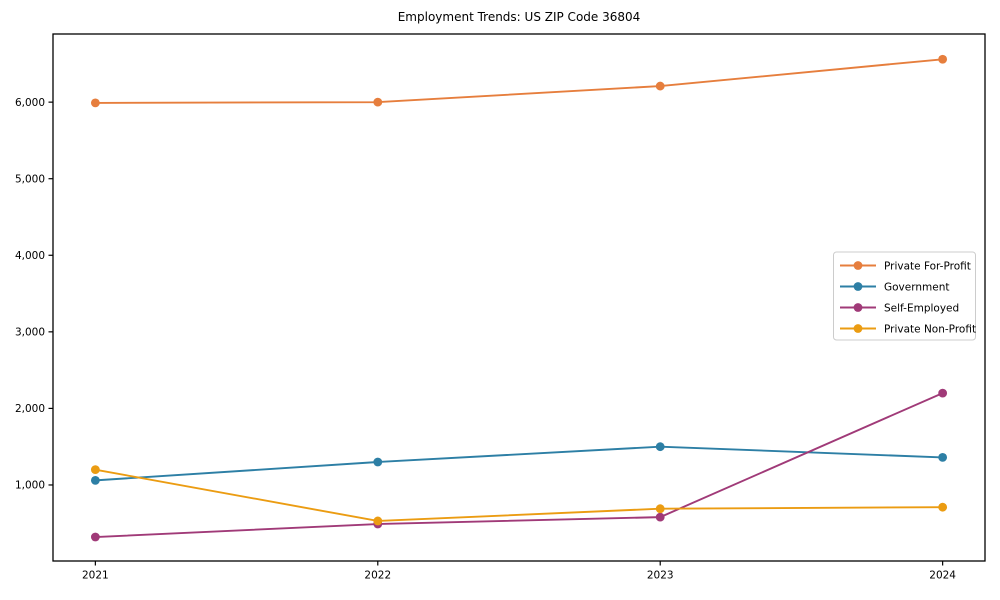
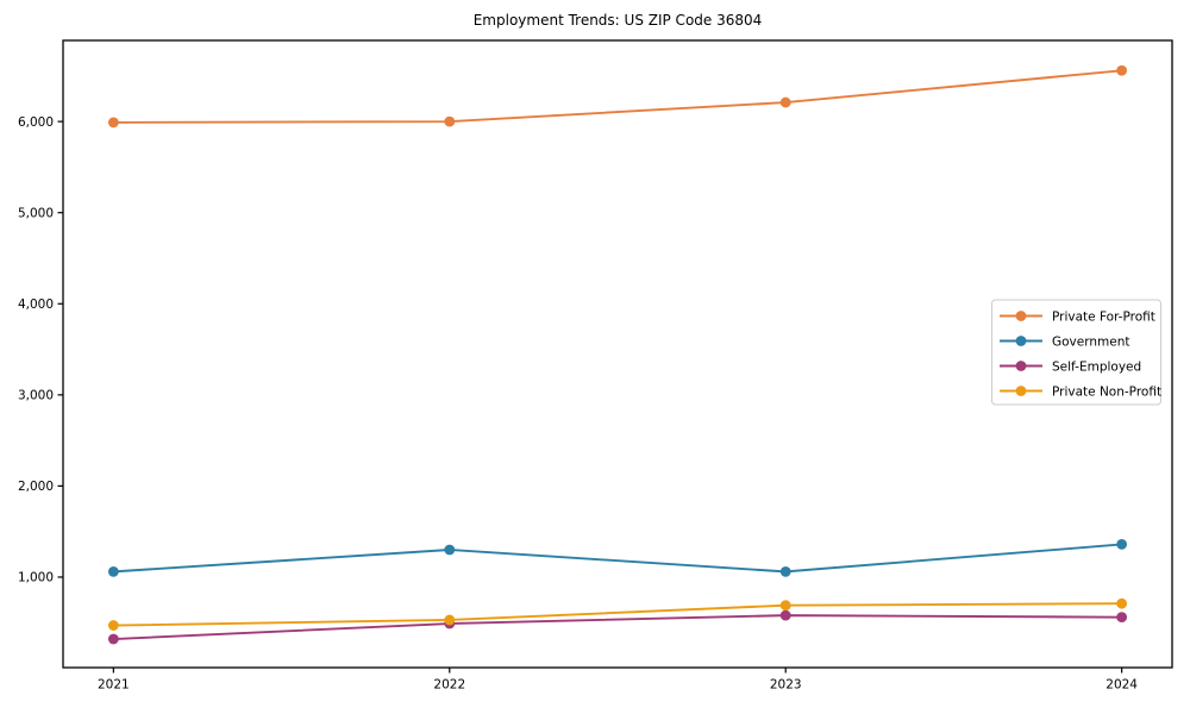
Private Non-Profit/2021: 1200 -> 500
Government/2023: 1500 -> 1100
Self-Employed/2024: 2200 -> 600
